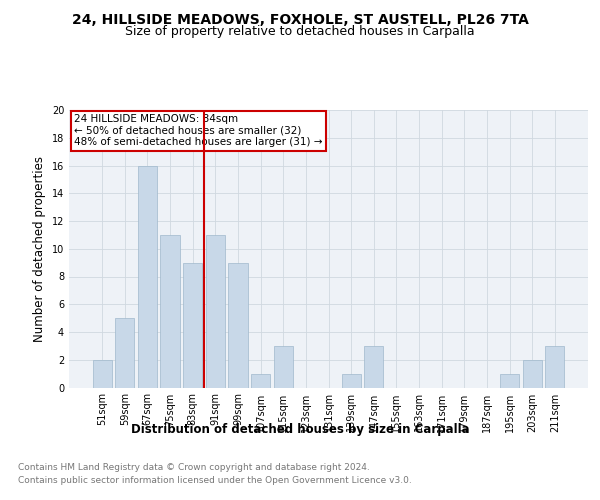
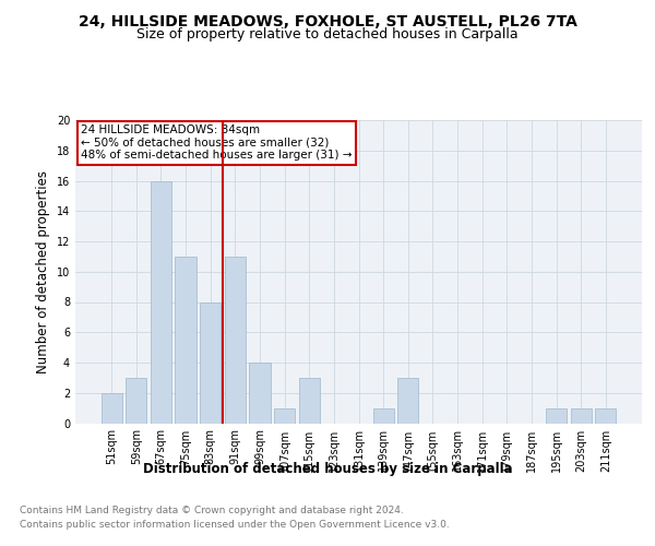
59sqm: 5 -> 3
83sqm: 9 -> 8
99sqm: 9 -> 4
203sqm: 2 -> 1
211sqm: 3 -> 1
